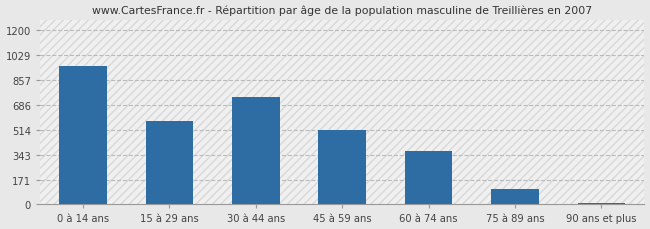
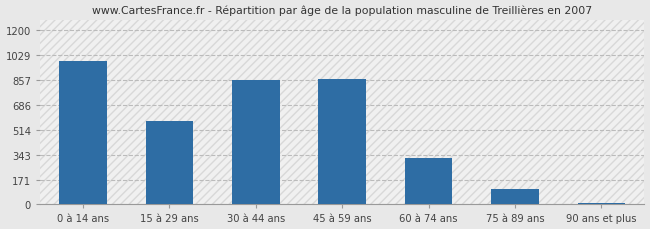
0 à 14 ans: 950 -> 990
30 à 44 ans: 740 -> 860
45 à 59 ans: 510 -> 860
60 à 74 ans: 370 -> 320
